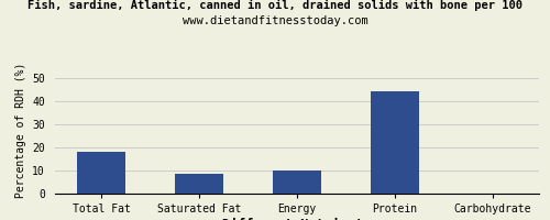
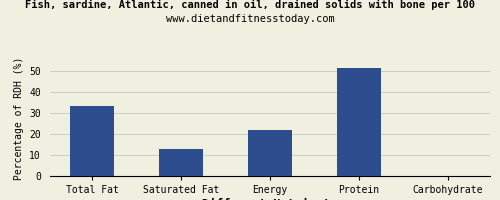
Total Fat: 18.0 -> 33.0
Saturated Fat: 8.5 -> 13.0
Energy: 10.0 -> 22.0
Protein: 44.0 -> 51.0
